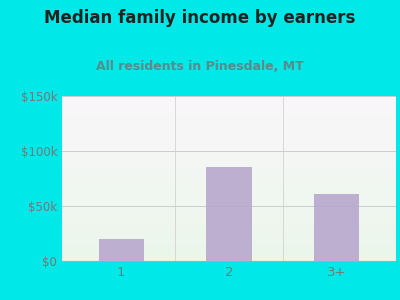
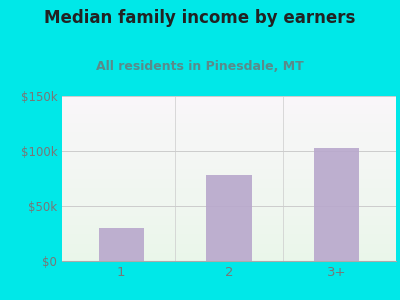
1: $20k -> $30k
2: $85k -> $78k
3+: $61k -> $103k
